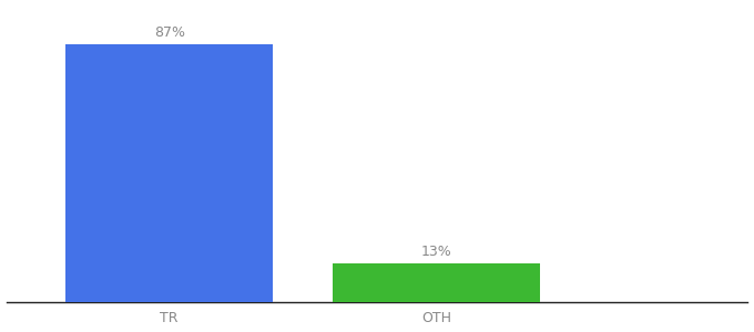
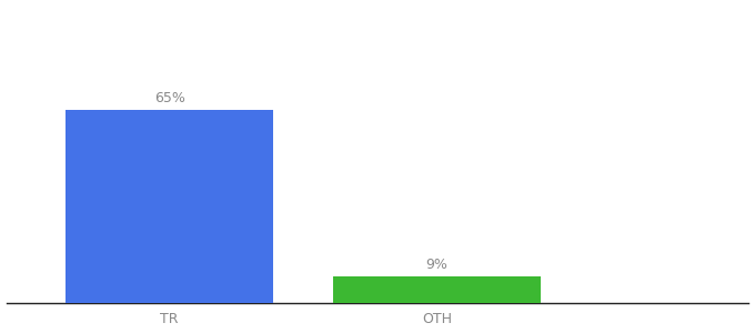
TR: 87% -> 65%
OTH: 13% -> 9%
